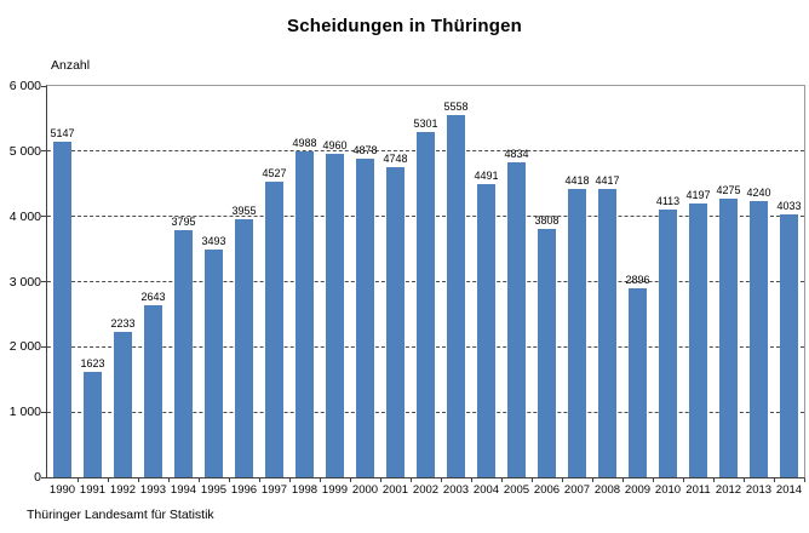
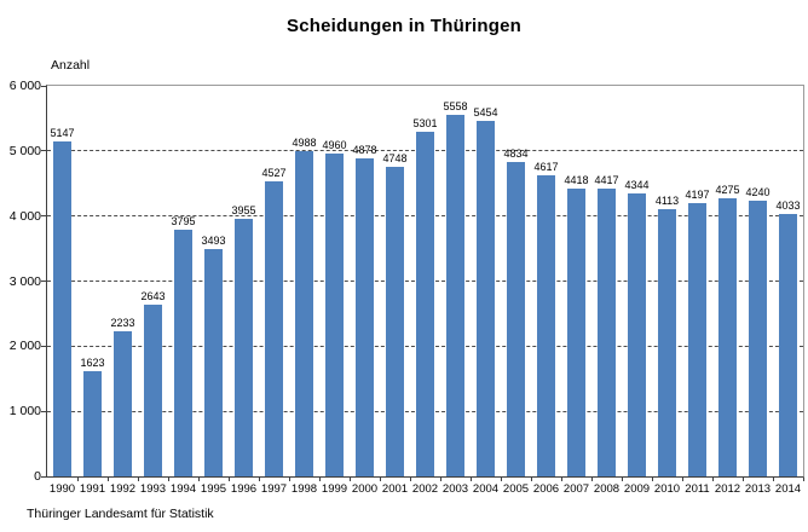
2004: 4491 -> 5454
2006: 3808 -> 4617
2009: 2896 -> 4344
